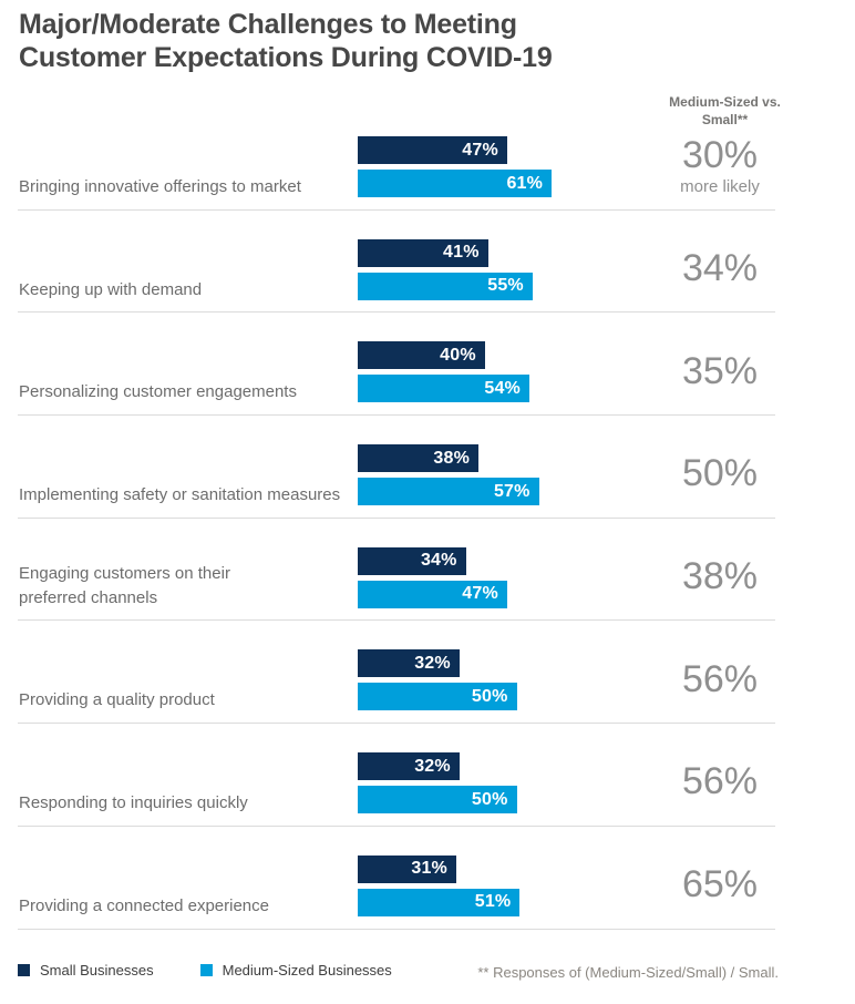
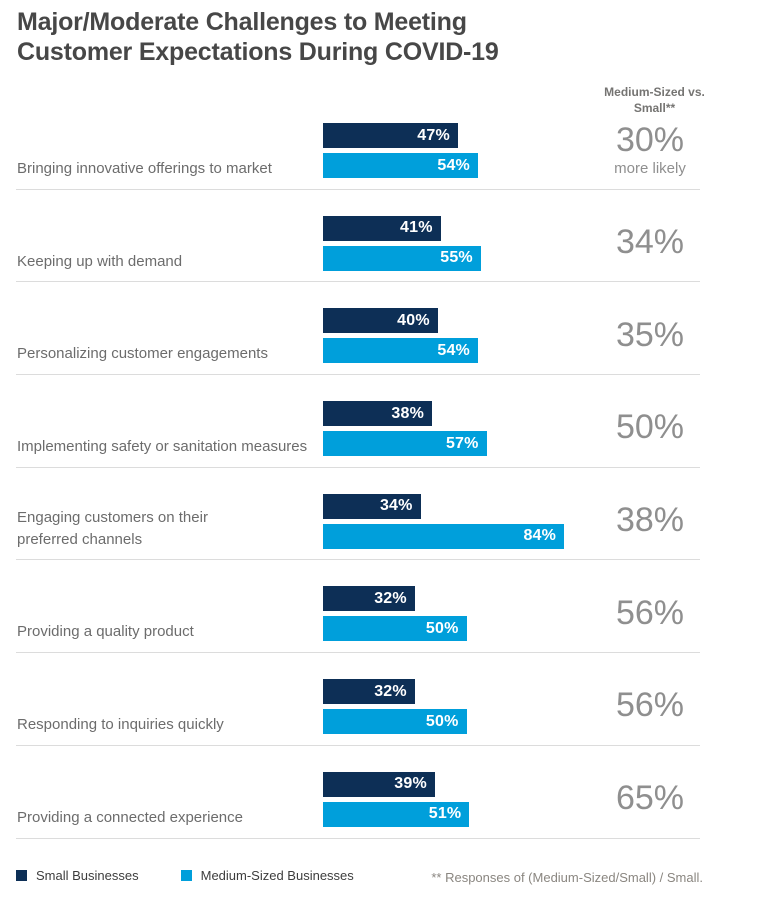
Medium-Sized Businesses/Bringing innovative offerings to market: 61% -> 54%
Medium-Sized Businesses/Engaging customers on their preferred channels: 47% -> 84%
Small Businesses/Providing a connected experience: 31% -> 39%
